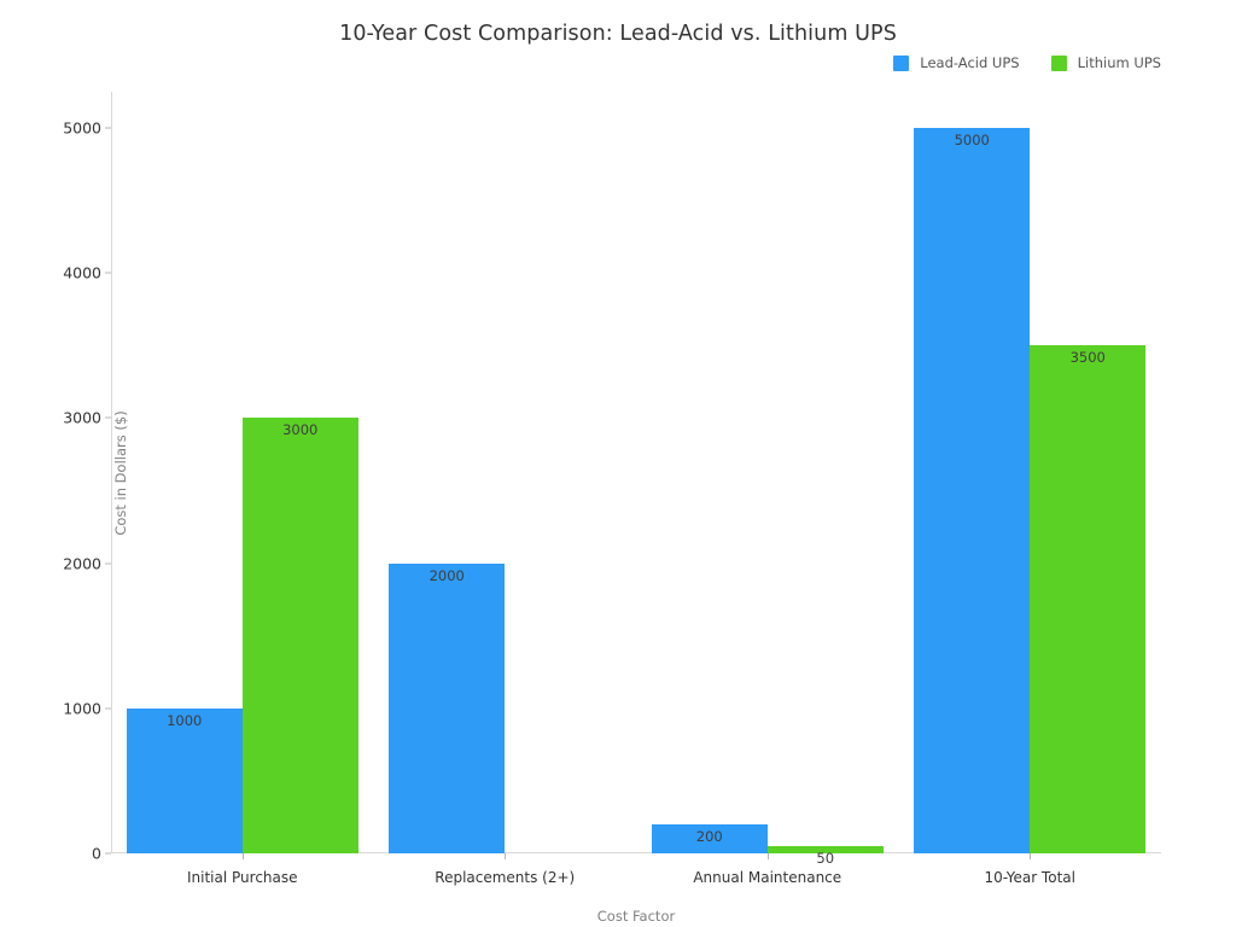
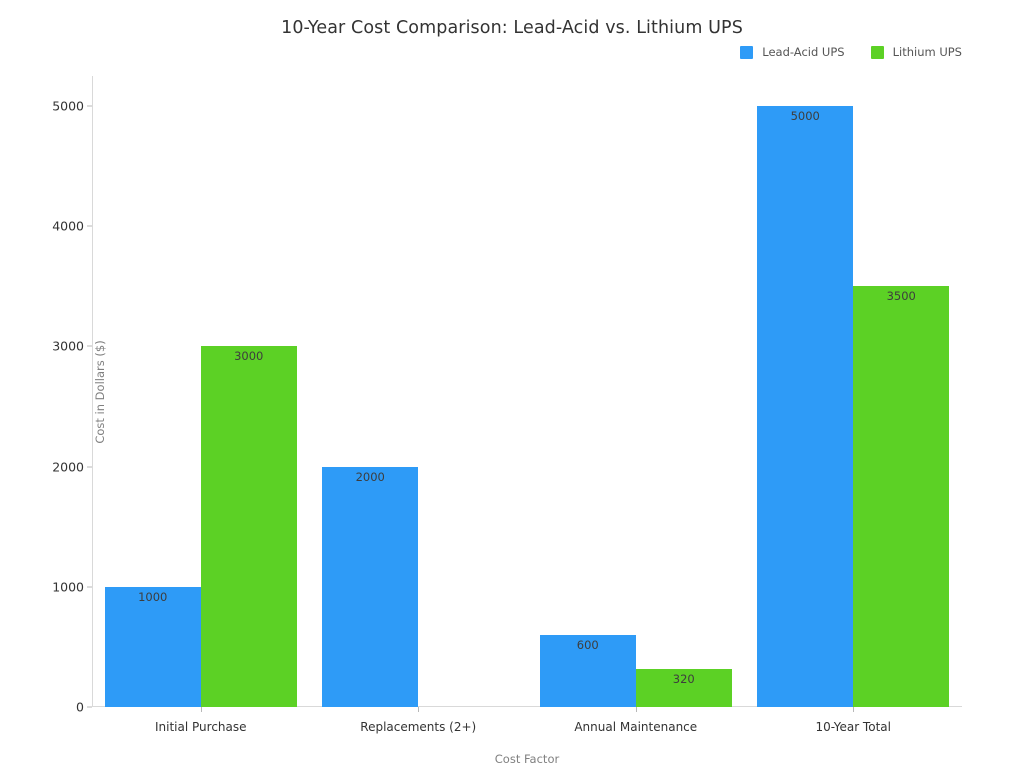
Lead-Acid UPS/Annual Maintenance: 200 -> 600
Lithium UPS/Annual Maintenance: 50 -> 320
